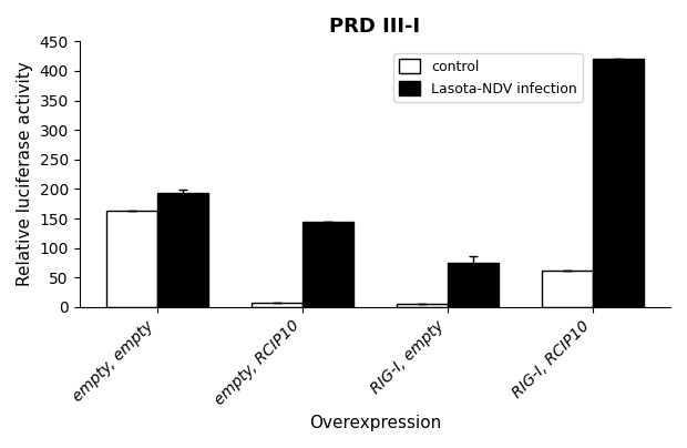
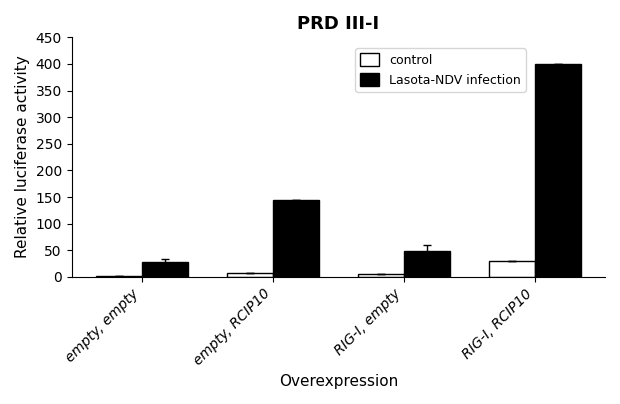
control/empty, empty: 164 -> 2
Lasota-NDV infection/empty, empty: 194 -> 28
Lasota-NDV infection/RIG-I, empty: 74 -> 48
control/RIG-I, RCIP10: 62 -> 30
Lasota-NDV infection/RIG-I, RCIP10: 420 -> 400
